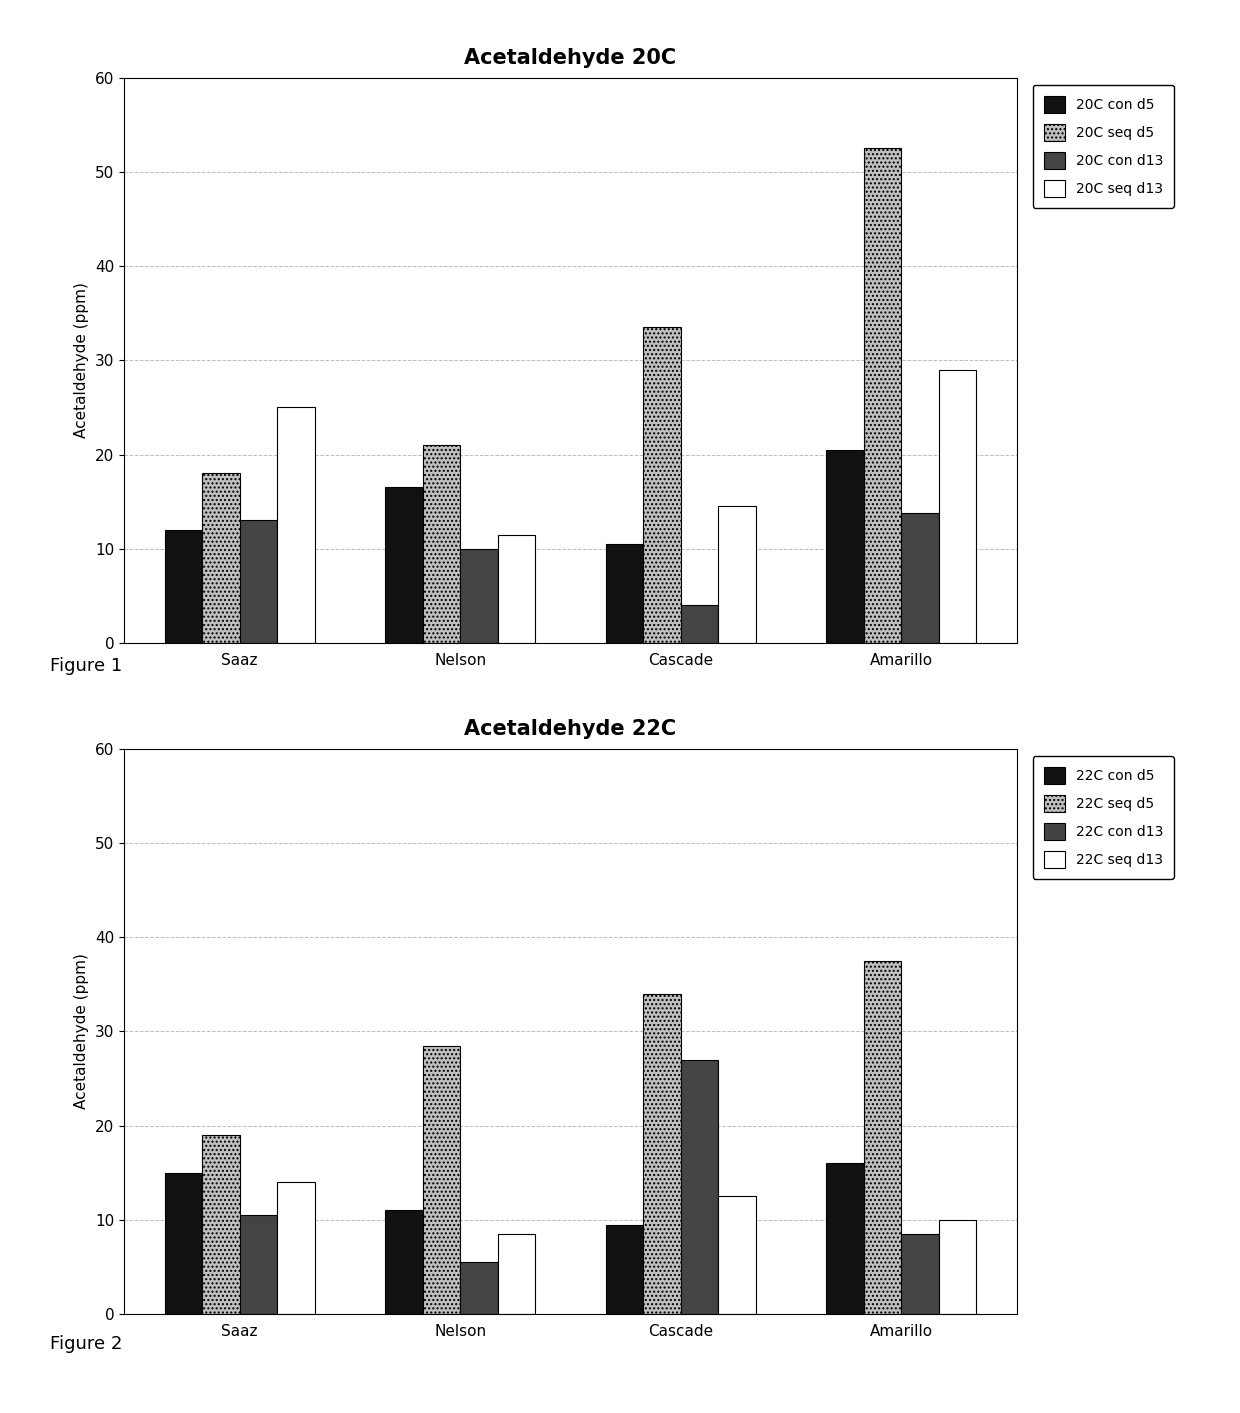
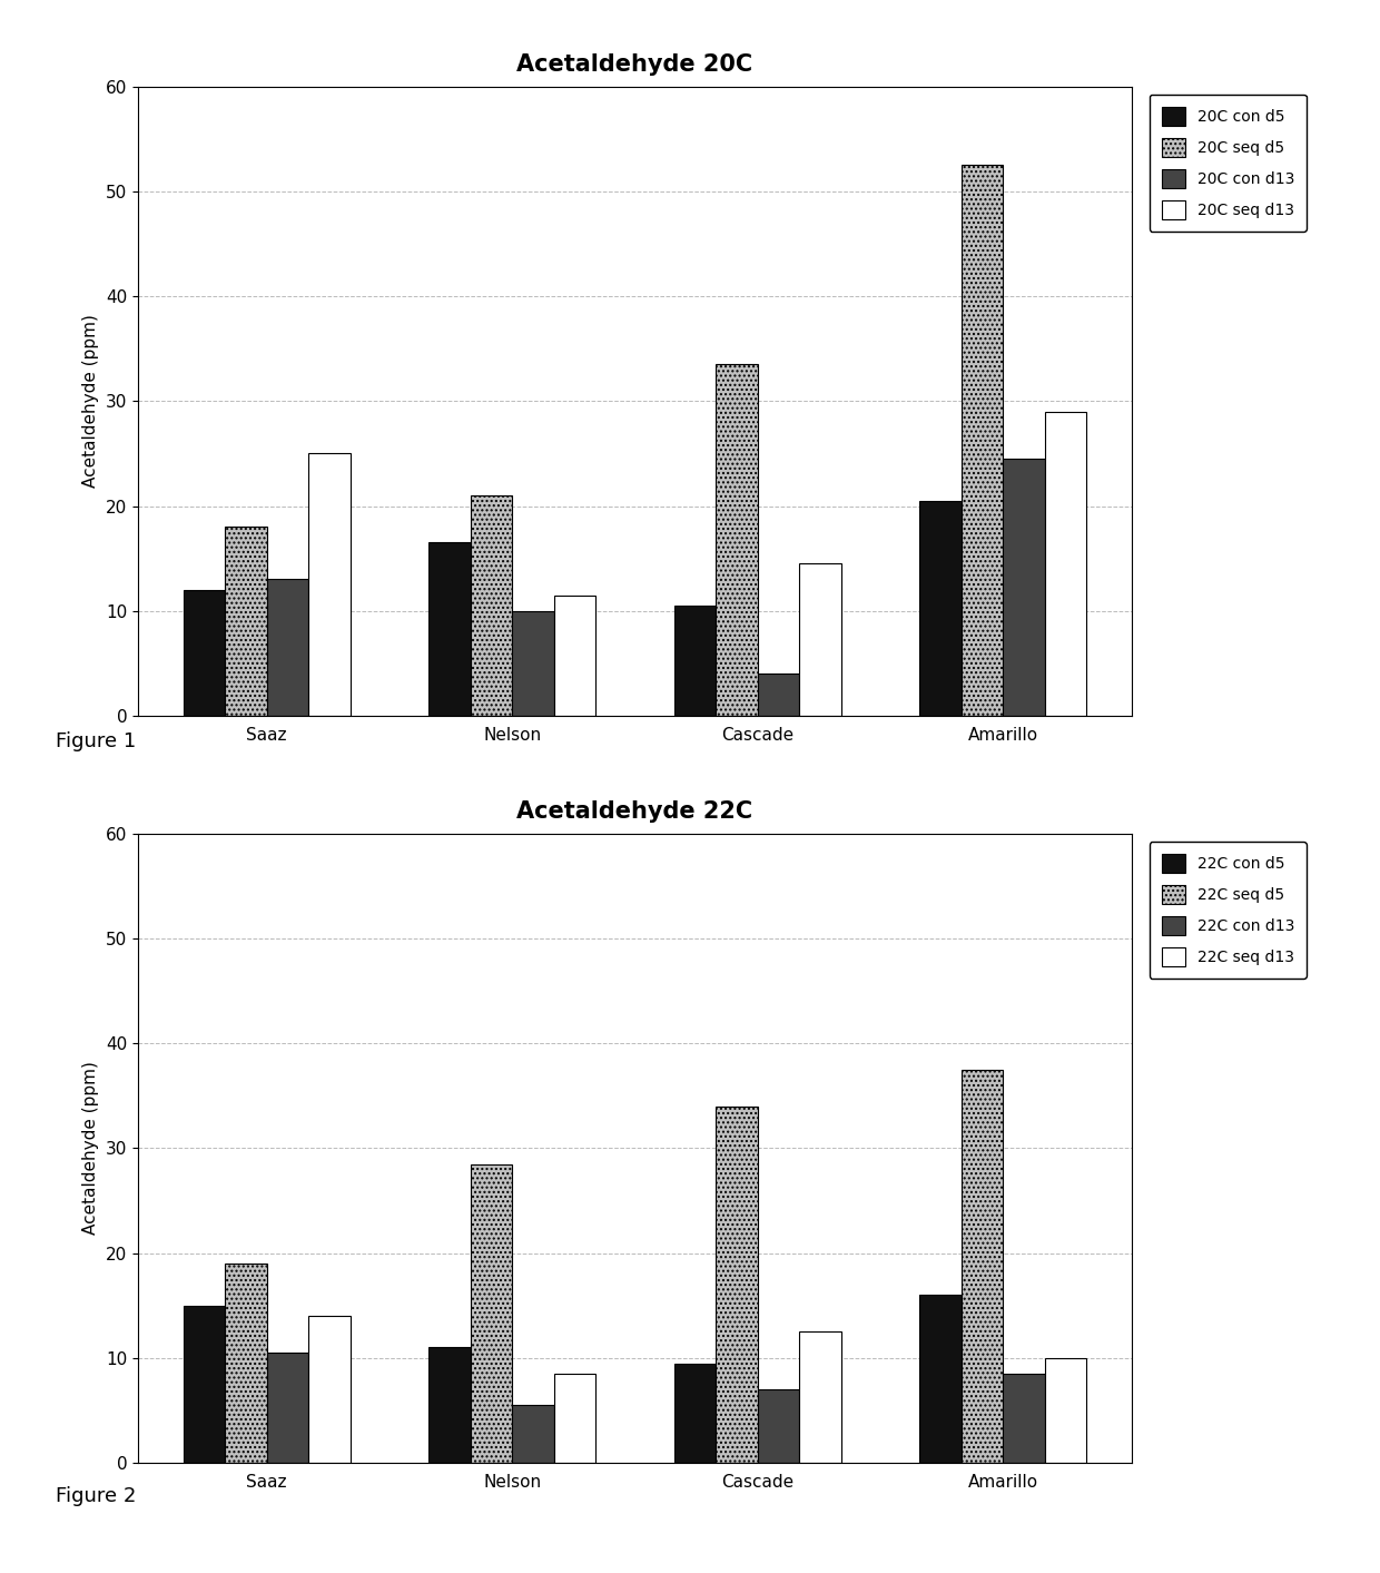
Acetaldehyde 20C/20C con d13/Amarillo: 13.8 -> 24.5
Acetaldehyde 22C/22C con d13/Cascade: 27.0 -> 7.0
